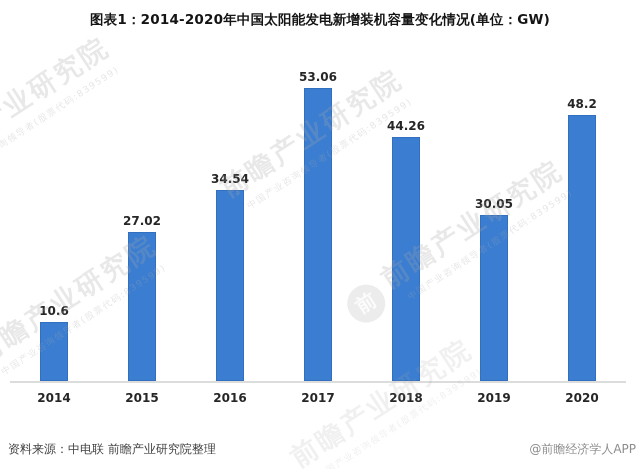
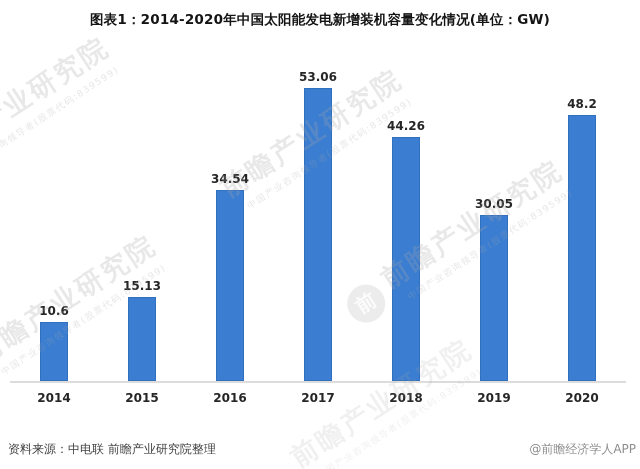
2015: 27.02 -> 15.13
